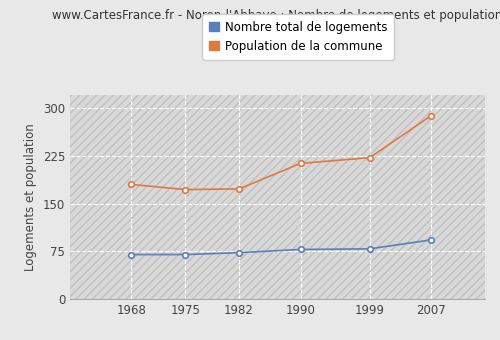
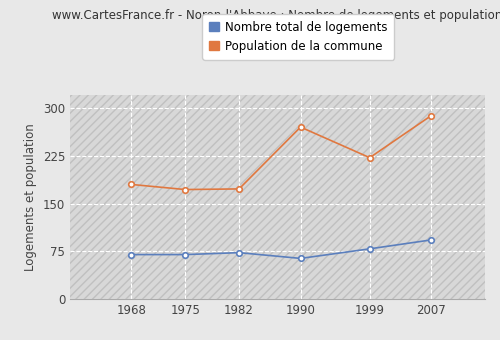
Nombre total de logements/1990: 78 -> 64
Population de la commune/1990: 213 -> 270
